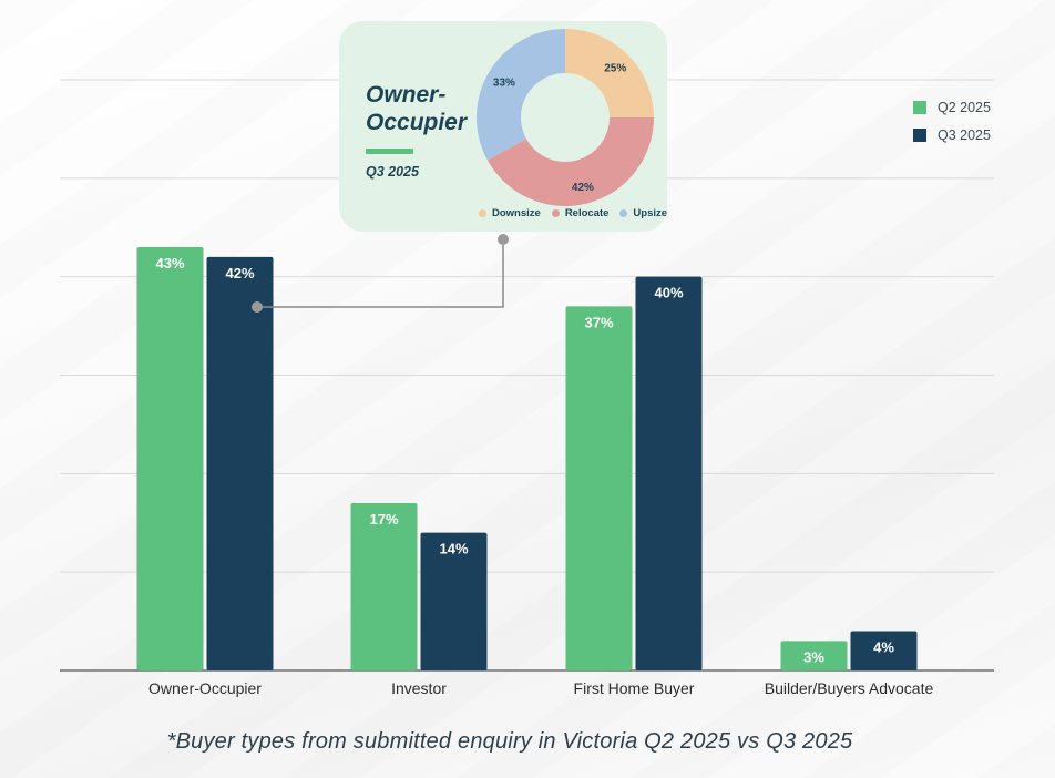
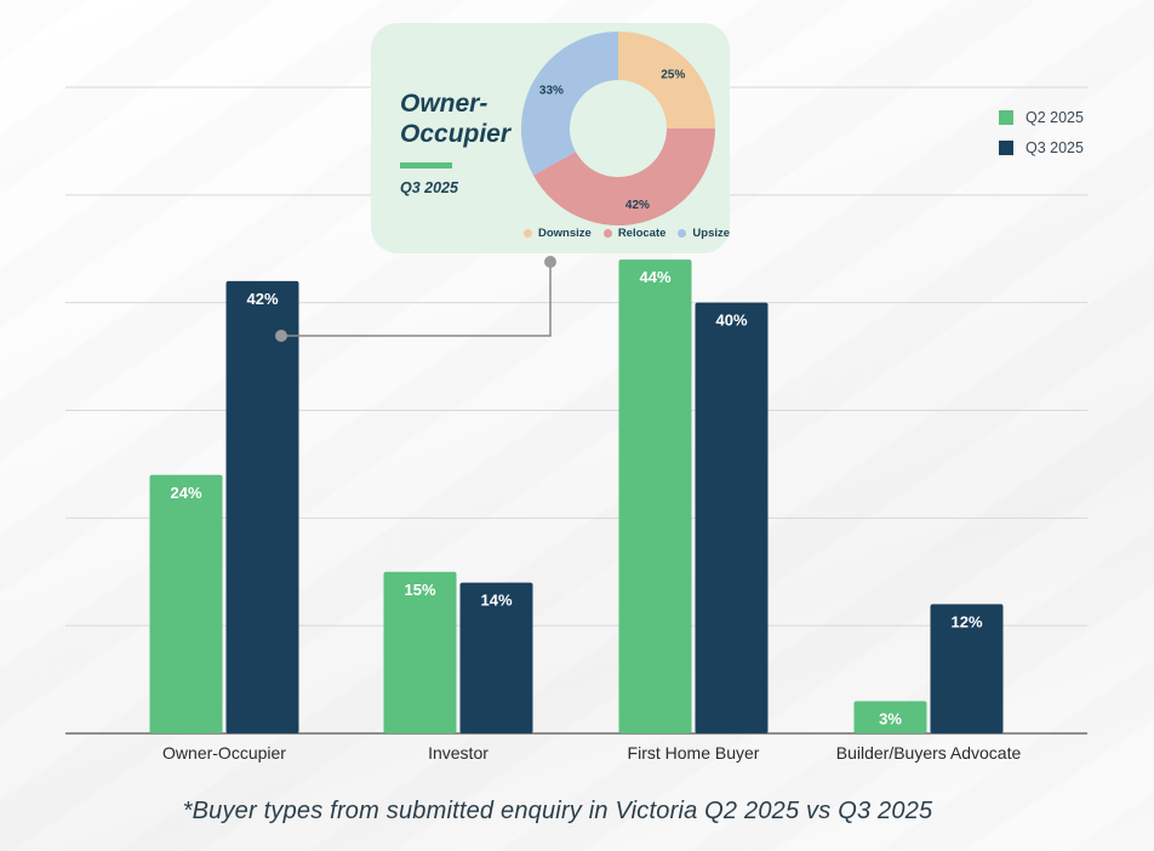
Q2 2025/Owner-Occupier: 43% -> 24%
Q2 2025/Investor: 17% -> 15%
Q2 2025/First Home Buyer: 37% -> 44%
Q3 2025/Builder/Buyers Advocate: 4% -> 12%
